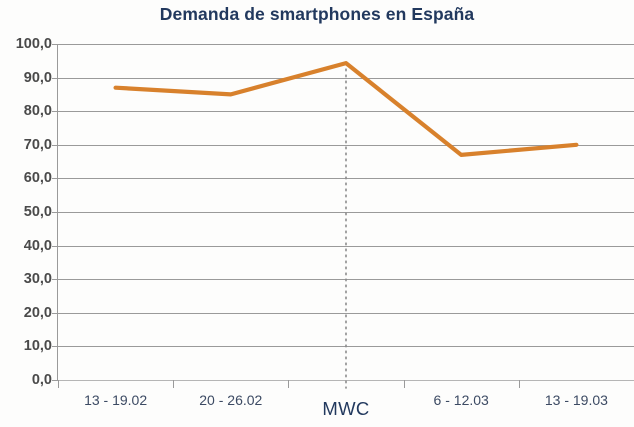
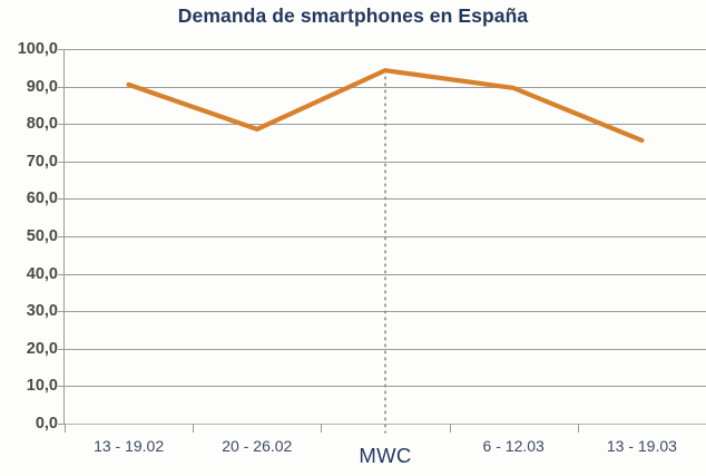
13 - 19.02: 87 -> 90
20 - 26.02: 85 -> 79
6 - 12.03: 67 -> 90
13 - 19.03: 70 -> 76
